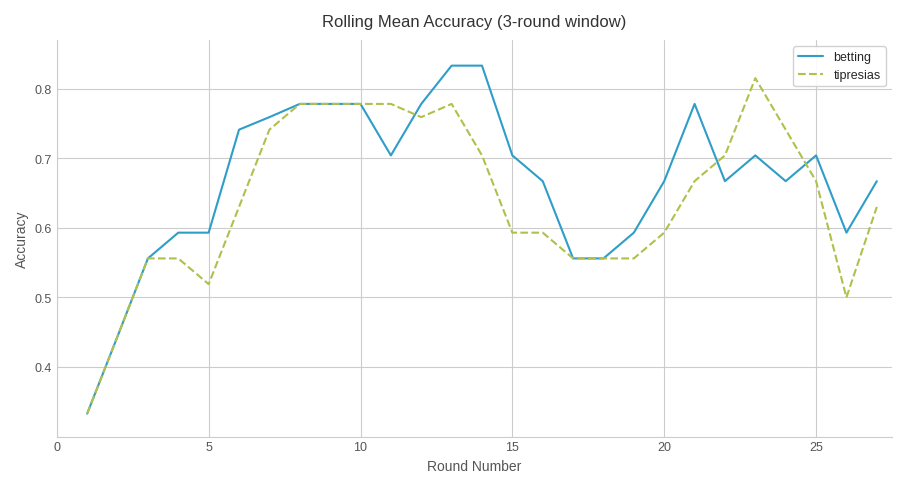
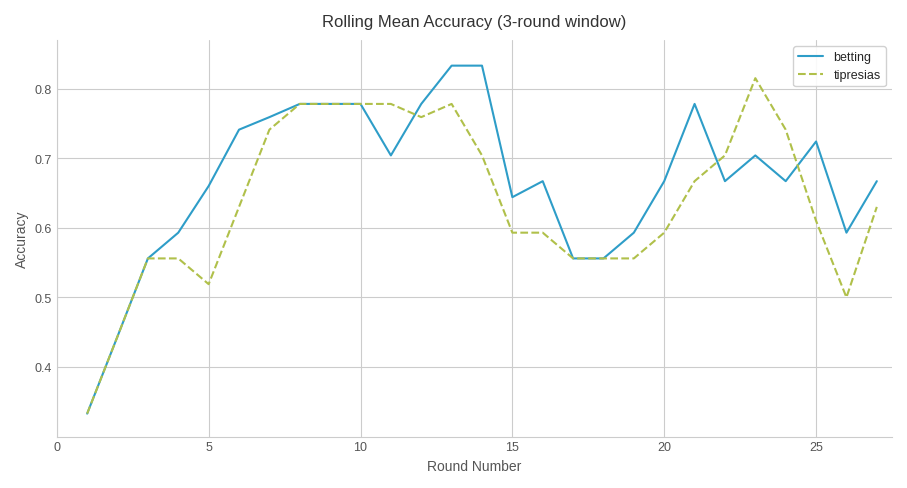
betting/5: 0.593 -> 0.660
betting/15: 0.704 -> 0.644
betting/25: 0.704 -> 0.724
tipresias/25: 0.667 -> 0.610
